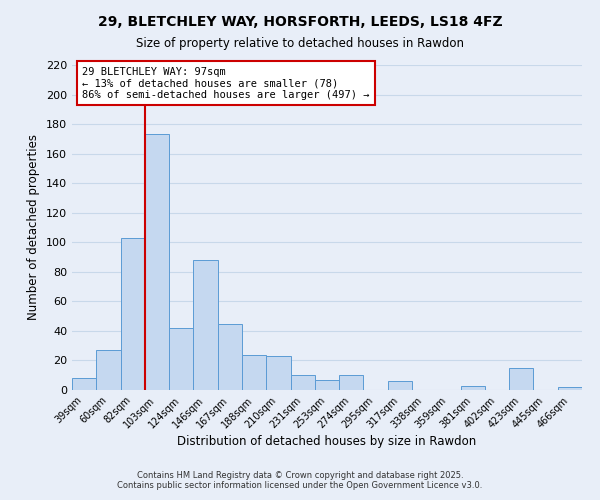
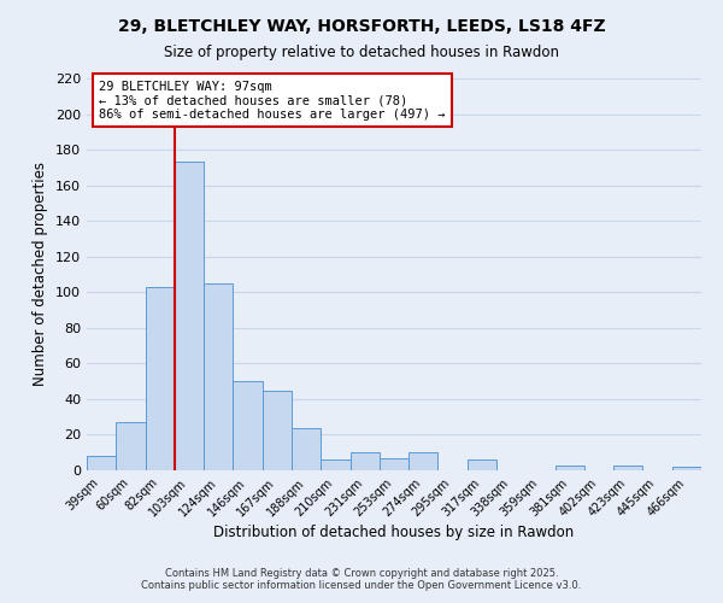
124sqm: 42 -> 105
146sqm: 88 -> 50
210sqm: 23 -> 6
423sqm: 15 -> 3
